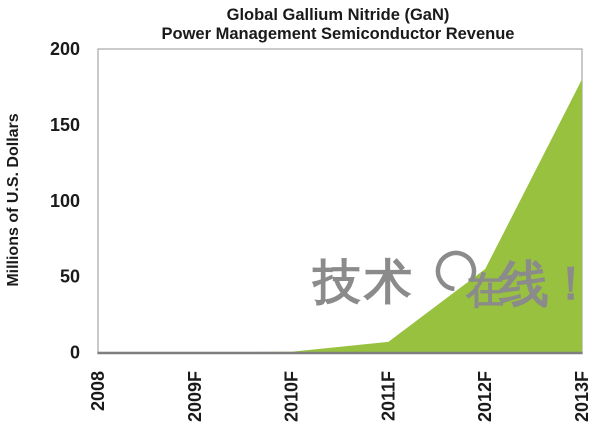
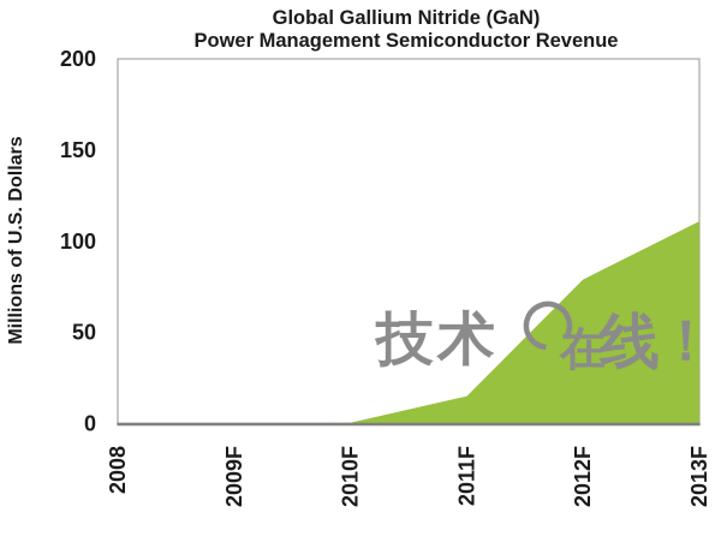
2011F: 7 -> 15
2012F: 55 -> 79
2013F: 180 -> 111
